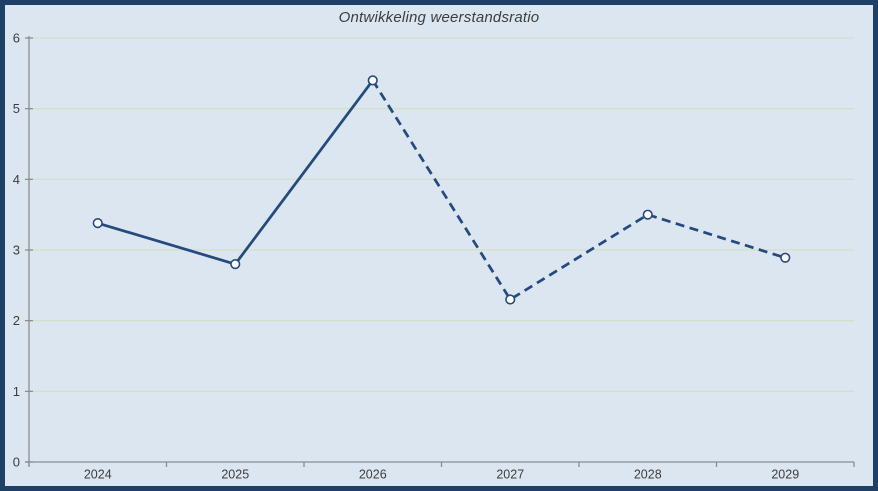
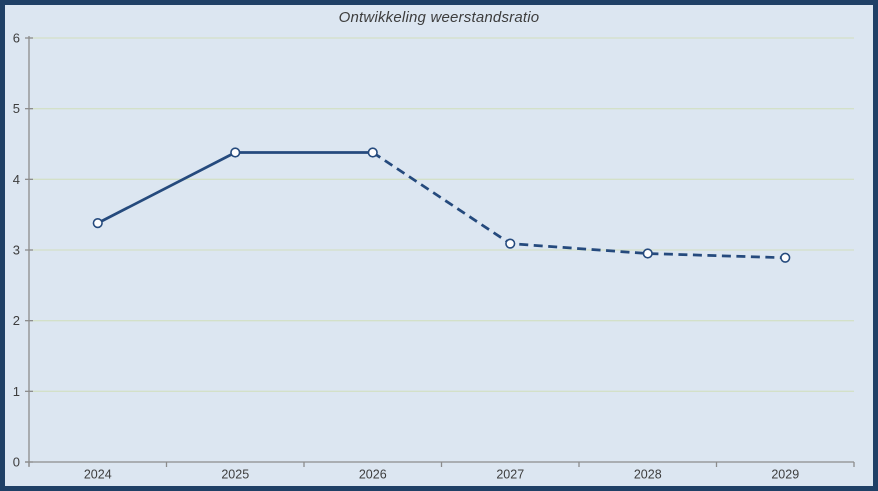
2025: 2.8 -> 4.4
2026: 5.4 -> 4.4
2027: 2.3 -> 3.1
2028: 3.5 -> 3.0
